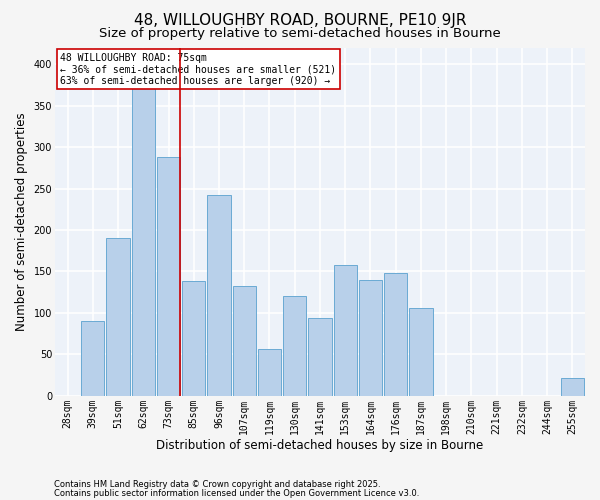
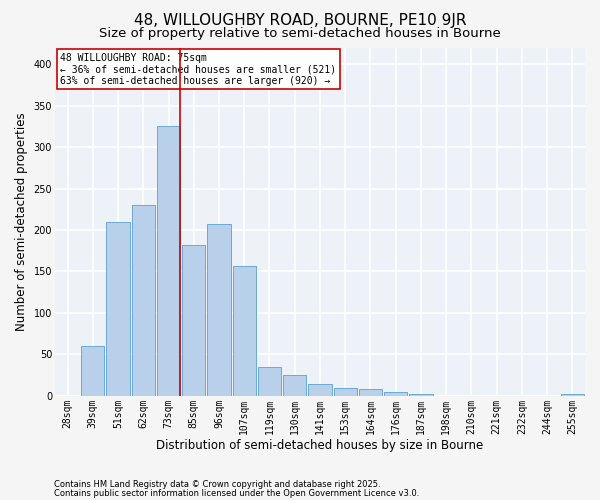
39sqm: 90 -> 60
51sqm: 190 -> 210
62sqm: 372 -> 230
73sqm: 288 -> 325
85sqm: 138 -> 182
96sqm: 242 -> 207
107sqm: 132 -> 157
119sqm: 56 -> 35
130sqm: 120 -> 25
141sqm: 94 -> 14
153sqm: 158 -> 10
164sqm: 140 -> 8
176sqm: 148 -> 5
187sqm: 106 -> 2
255sqm: 22 -> 2
